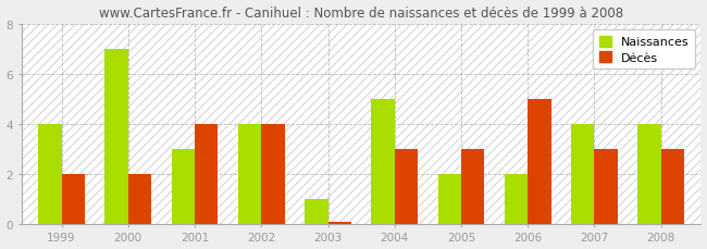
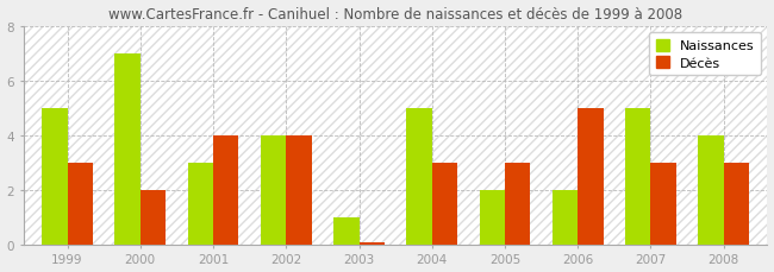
Naissances/1999: 4 -> 5
Décès/1999: 2.00 -> 3.00
Naissances/2007: 4 -> 5
